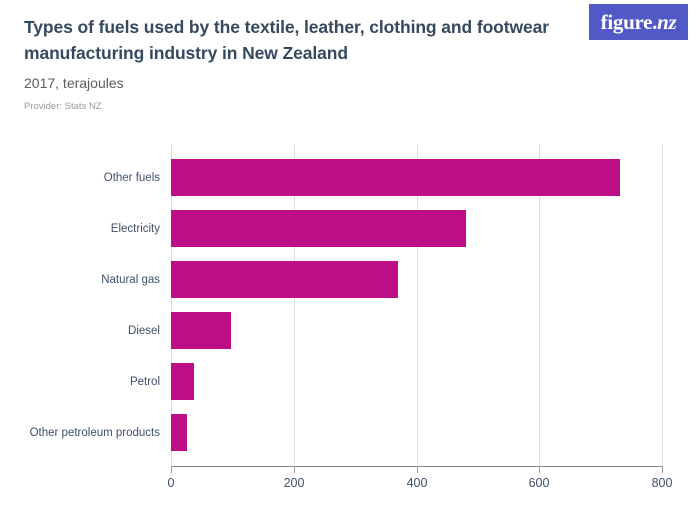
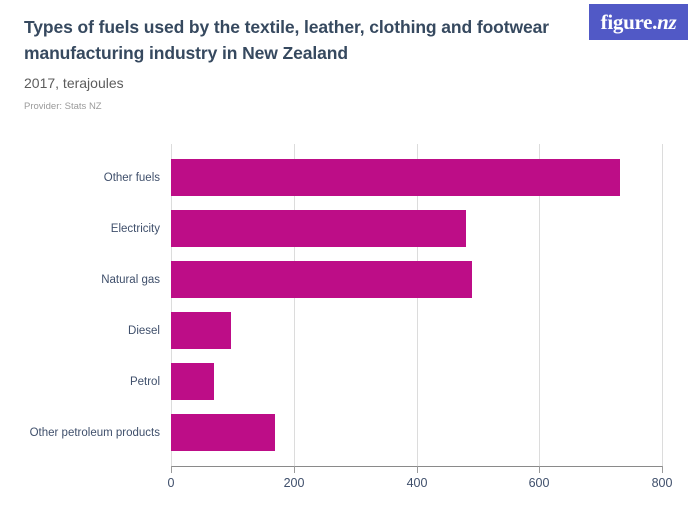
Natural gas: 370 -> 490
Petrol: 40 -> 70
Other petroleum products: 30 -> 170
